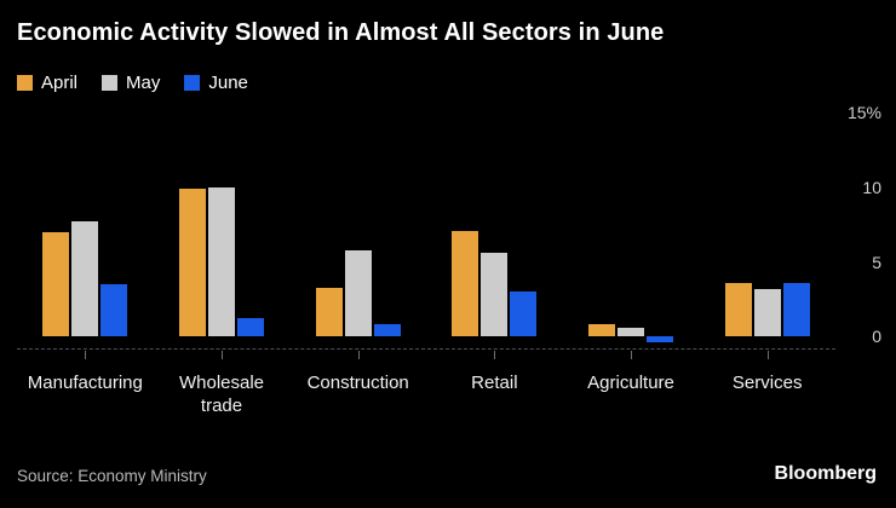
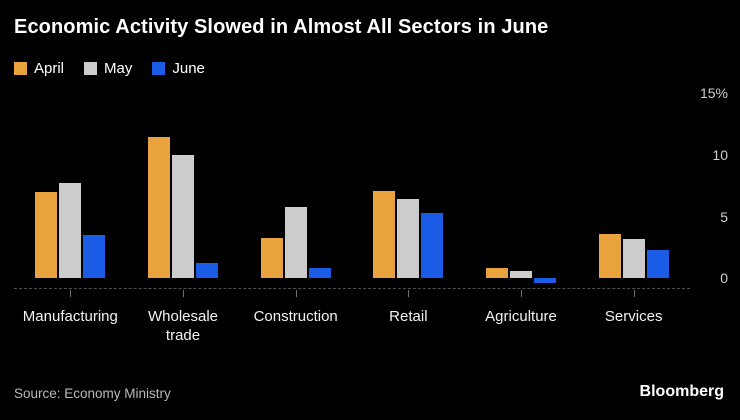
April/Wholesale trade: 9.9% -> 11.5%
May/Retail: 5.6% -> 6.4%
June/Retail: 3.0% -> 5.3%
June/Services: 3.6% -> 2.3%
